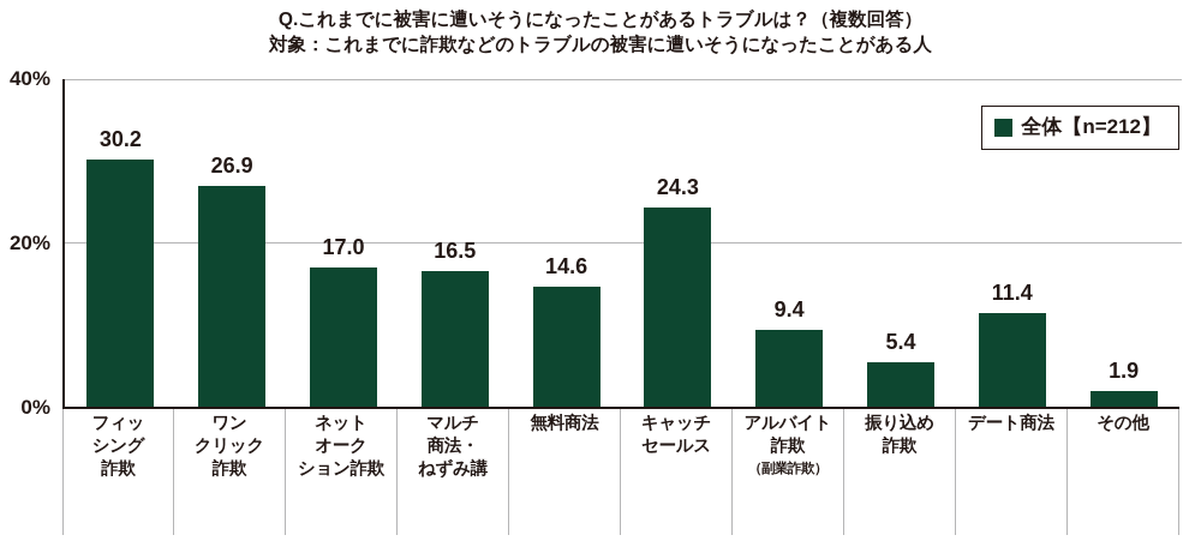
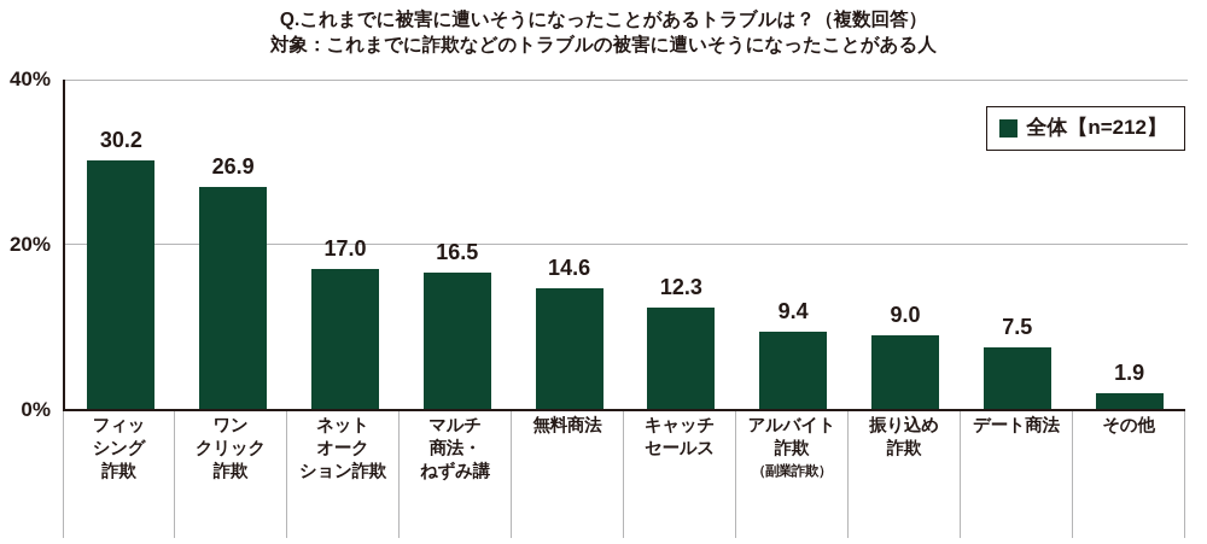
キャッチセールス: 24.3 -> 12.3
振り込め詐欺: 5.4 -> 9.0
デート商法: 11.4 -> 7.5
